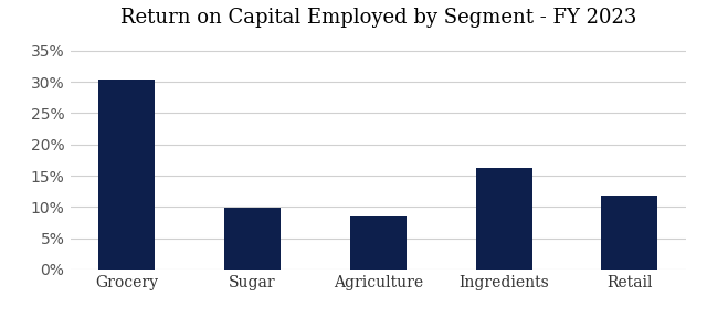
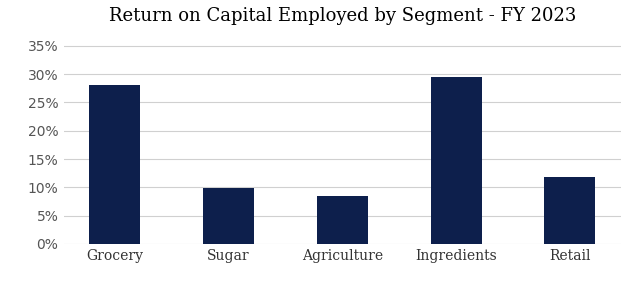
Grocery: 30.3% -> 28.0%
Ingredients: 16.3% -> 29.4%
